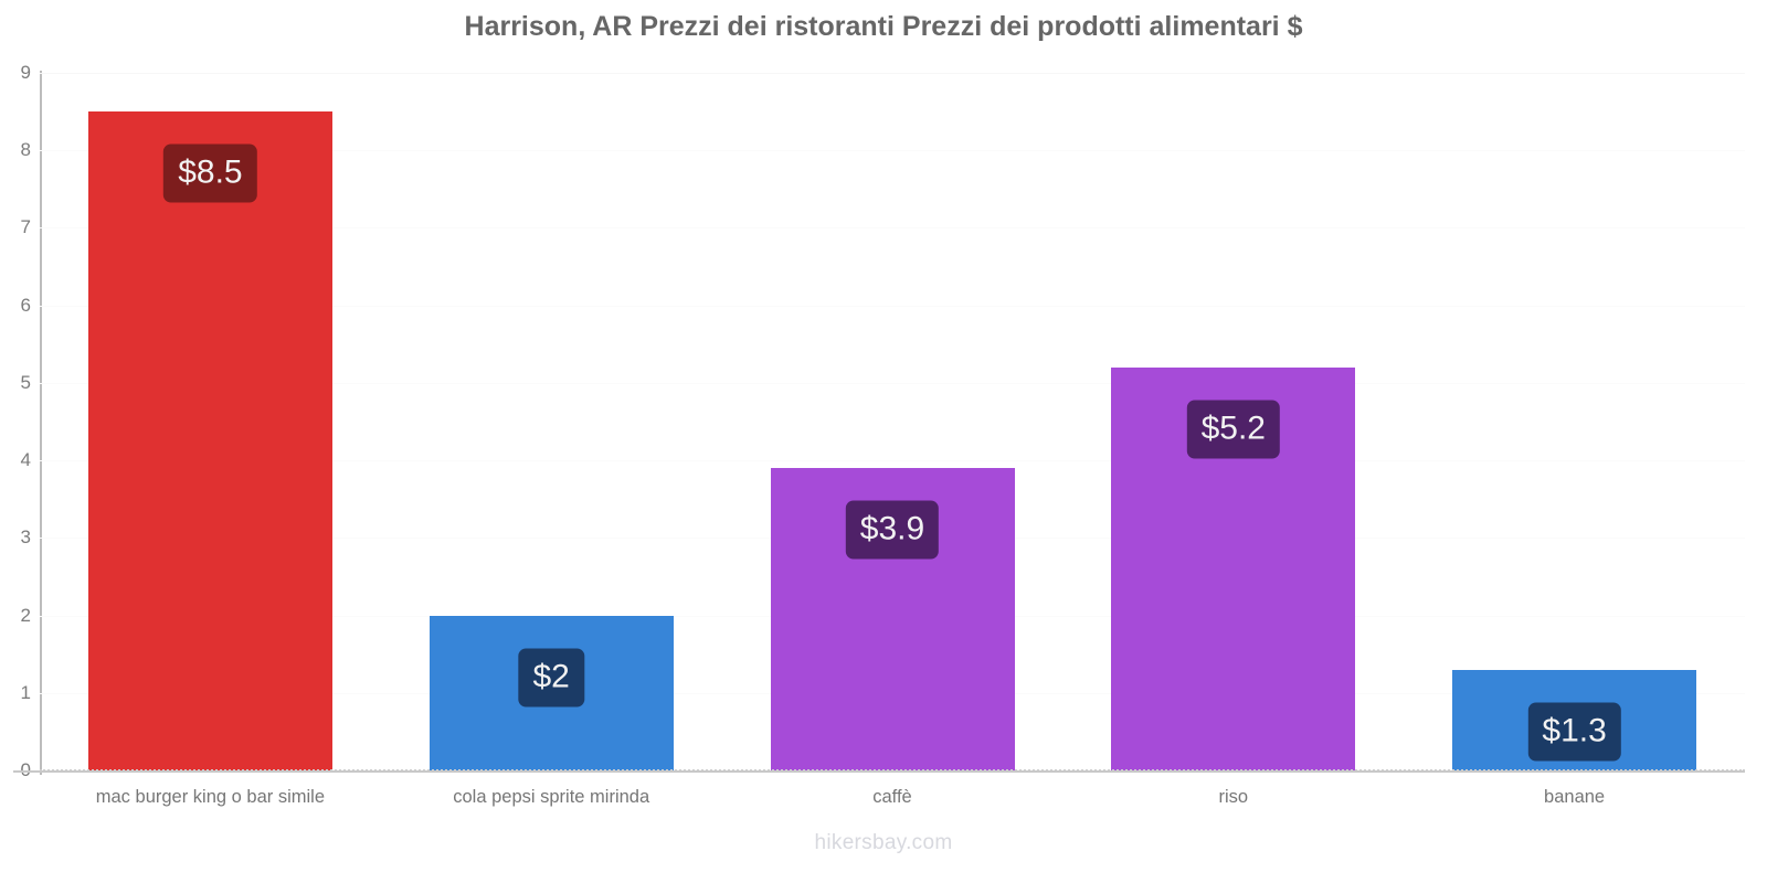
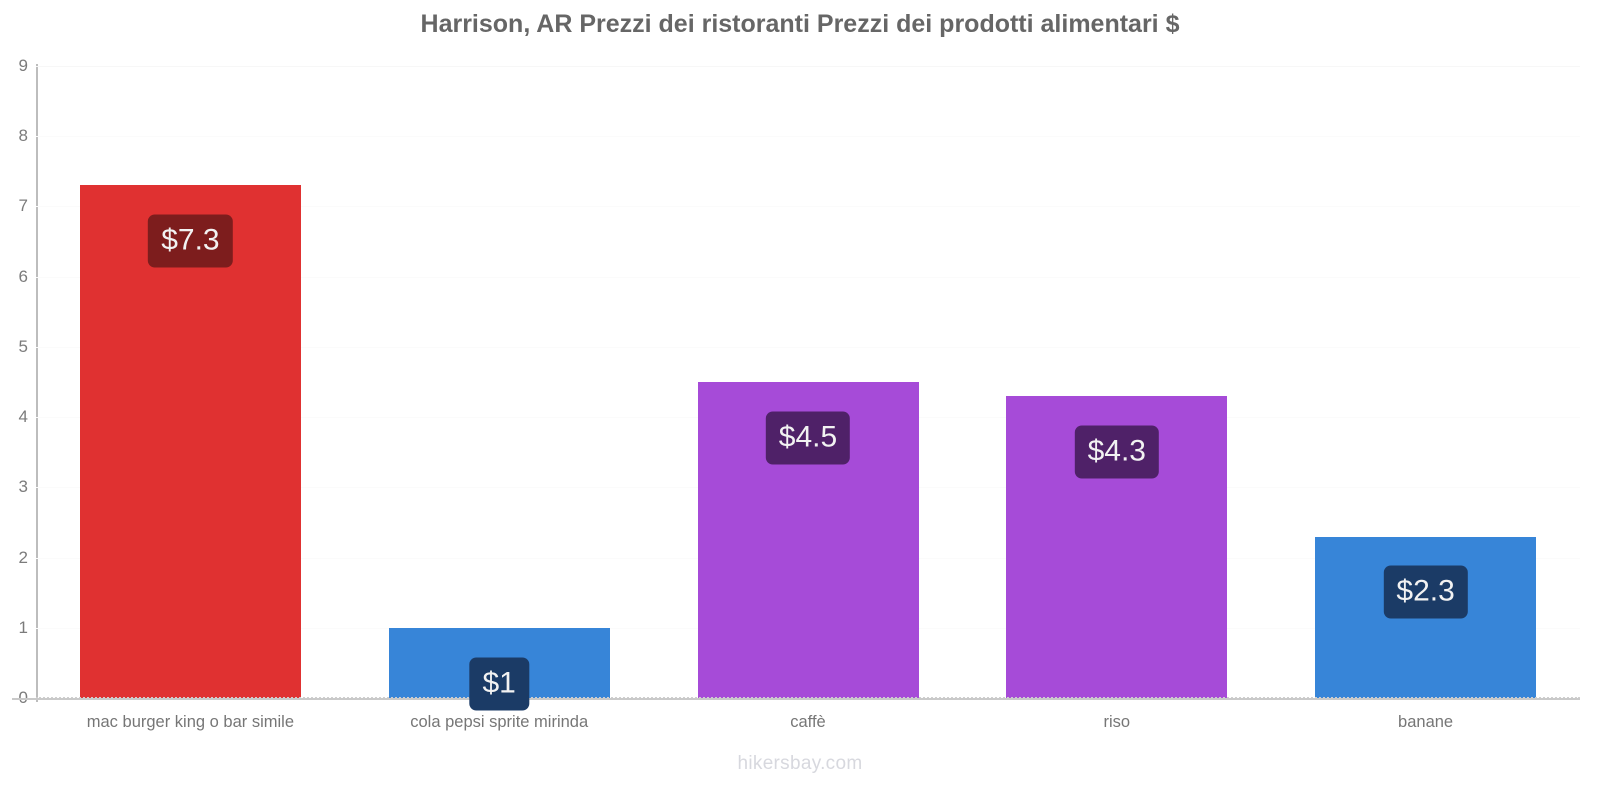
mac burger king o bar simile: $8.5 -> $7.3
cola pepsi sprite mirinda: $2 -> $1
caffè: $3.9 -> $4.5
riso: $5.2 -> $4.3
banane: $1.3 -> $2.3
